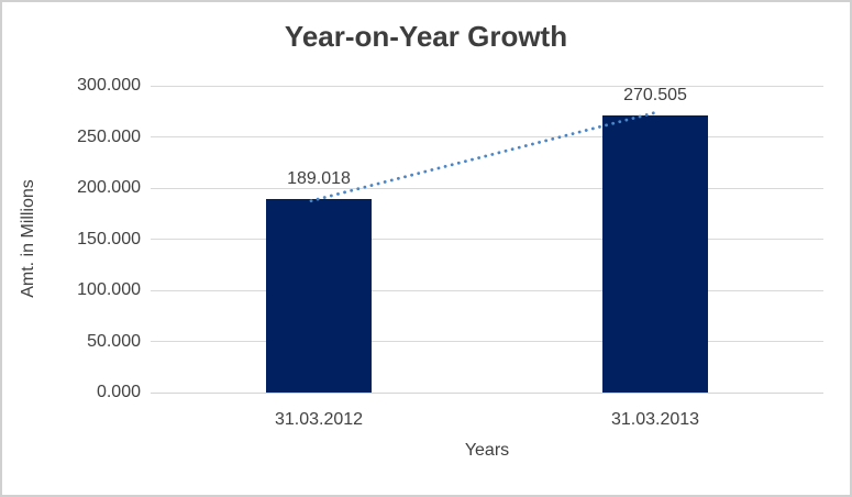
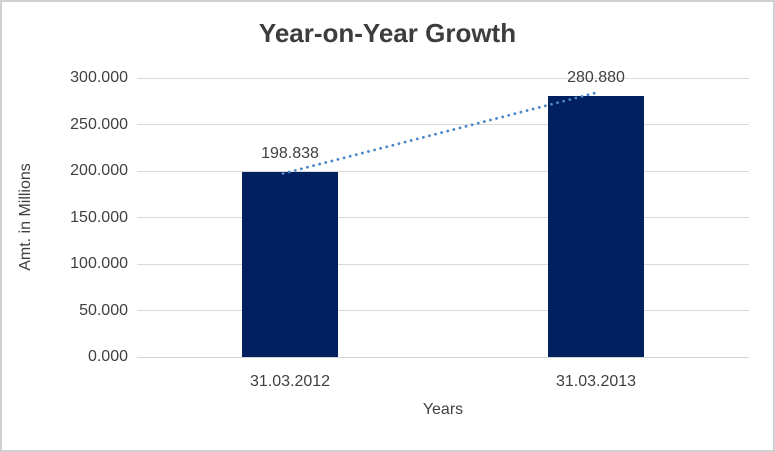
31.03.2012: 189.018 -> 198.838
31.03.2013: 270.505 -> 280.880
